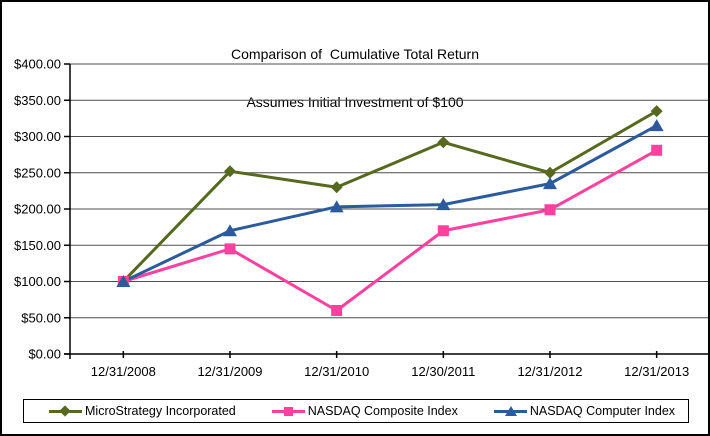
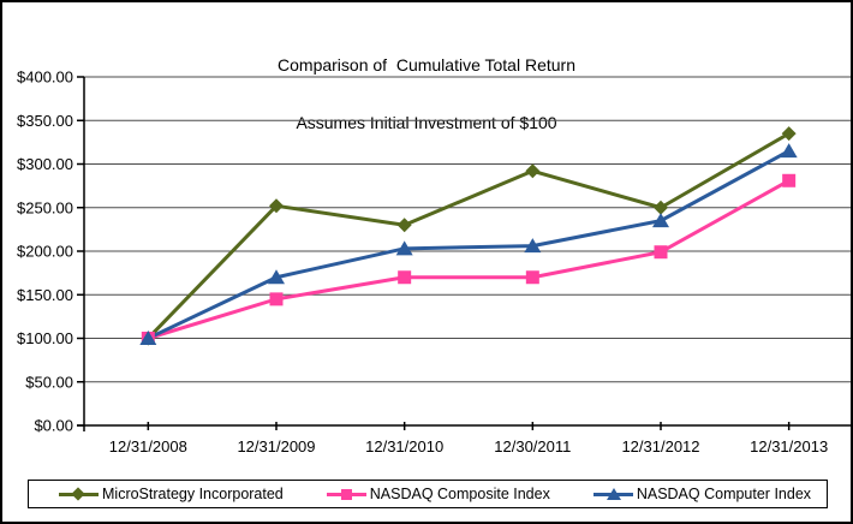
NASDAQ Composite Index/12/31/2010: $60 -> $170
